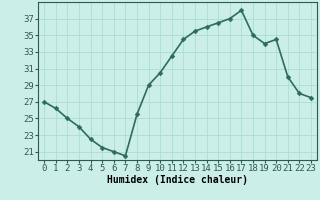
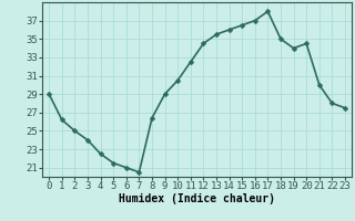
0: 27.0 -> 29.0
8: 25.5 -> 26.4
